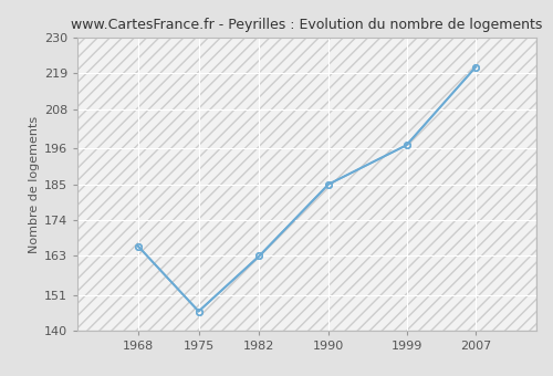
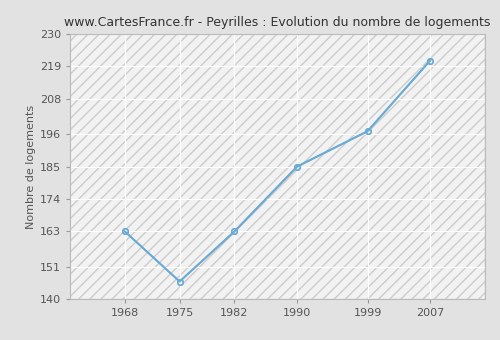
1968: 166 -> 163
